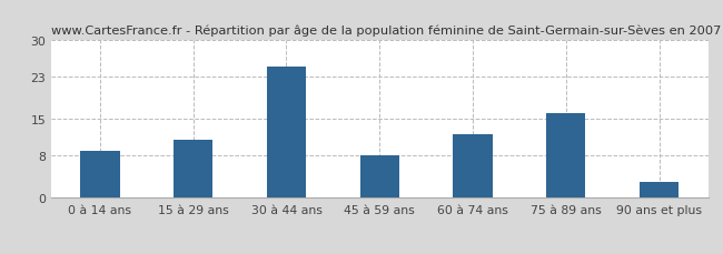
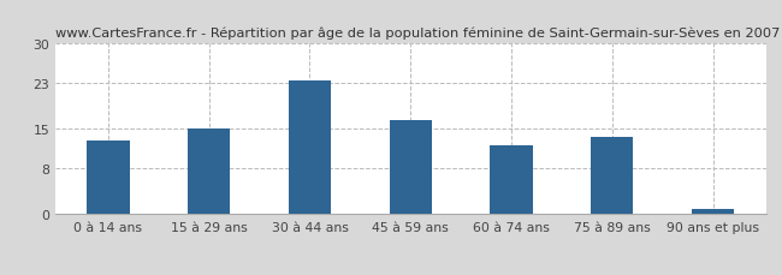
0 à 14 ans: 9.0 -> 13.0
15 à 29 ans: 11.0 -> 15.0
30 à 44 ans: 25.0 -> 23.5
45 à 59 ans: 8.0 -> 16.5
75 à 89 ans: 16.0 -> 13.5
90 ans et plus: 3.0 -> 1.0
